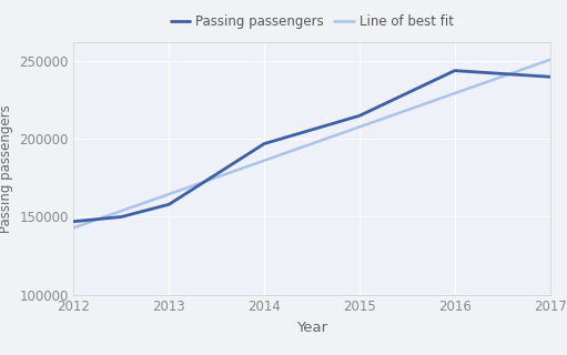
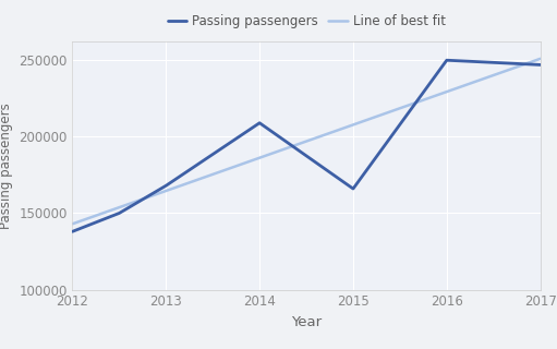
2012: 147000 -> 138000
2013: 158000 -> 168000
2014: 197000 -> 209000
2015: 215000 -> 166000
2016: 244000 -> 250000
2017: 240000 -> 247000
